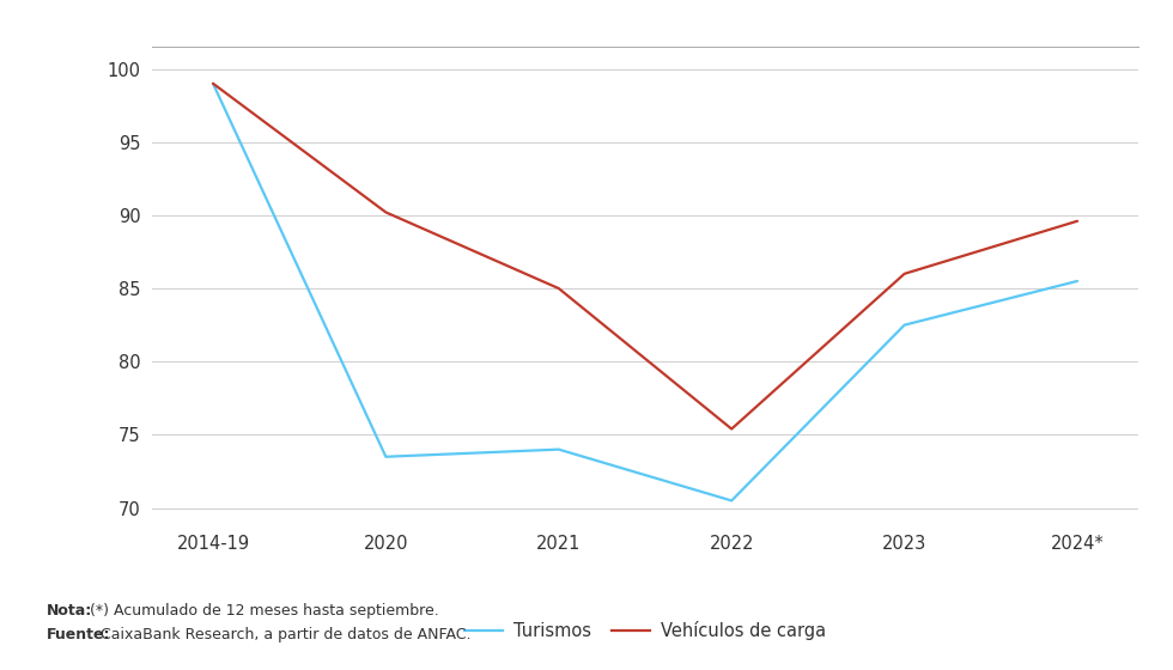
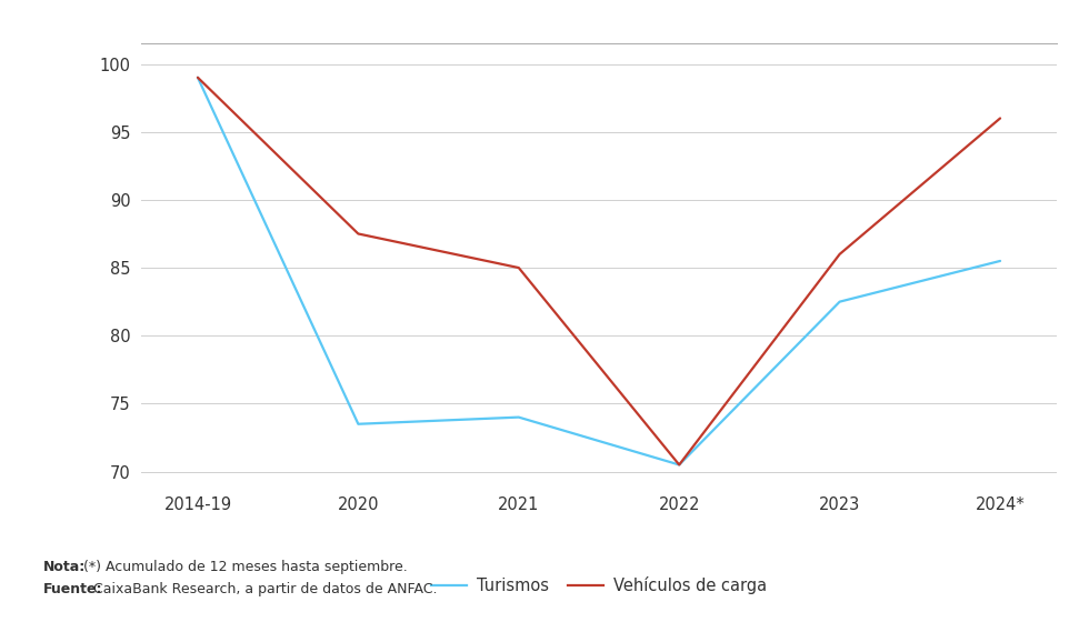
Vehículos de carga/2020: 90.2 -> 87.5
Vehículos de carga/2022: 75.4 -> 70.5
Vehículos de carga/2024*: 89.6 -> 96.0
